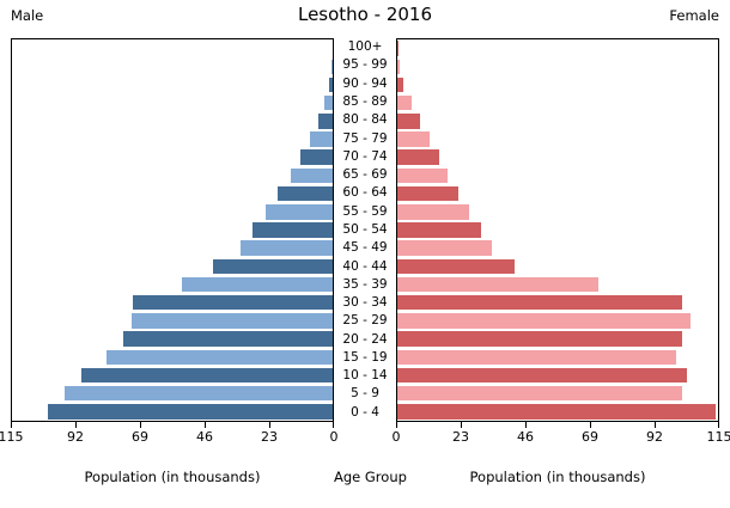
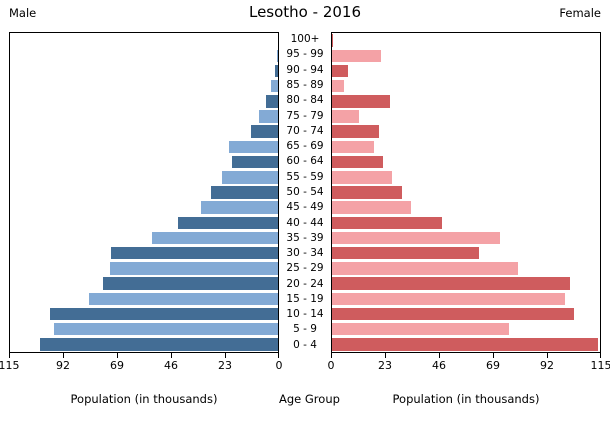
Female/95 - 99: 1 -> 21
Female/90 - 94: 2 -> 7
Female/80 - 84: 8 -> 25
Female/70 - 74: 15 -> 20
Male/65 - 69: 15 -> 21
Female/40 - 44: 42 -> 47
Female/30 - 34: 102 -> 63
Female/25 - 29: 105 -> 80
Male/10 - 14: 90 -> 98
Female/5 - 9: 102 -> 76
